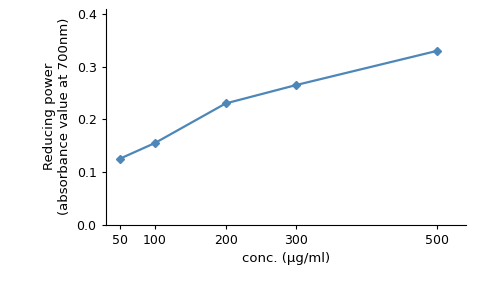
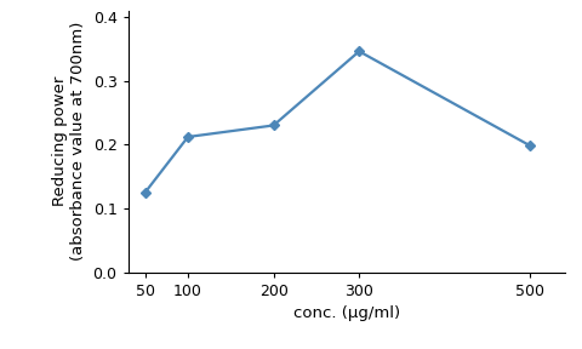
100: 0.155 -> 0.212
300: 0.265 -> 0.346
500: 0.330 -> 0.198
